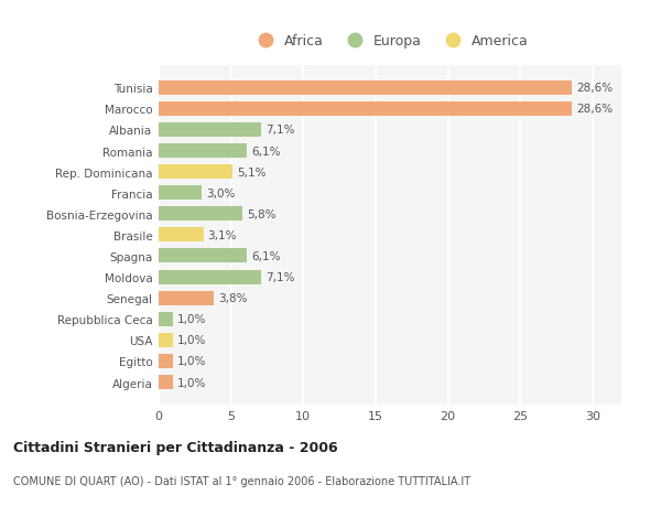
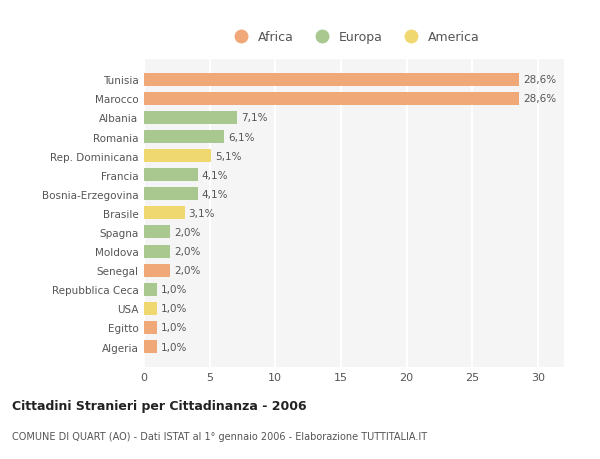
Francia: 3,0% -> 4,1%
Bosnia-Erzegovina: 5,8% -> 4,1%
Spagna: 6,1% -> 2,0%
Moldova: 7,1% -> 2,0%
Senegal: 3,8% -> 2,0%
